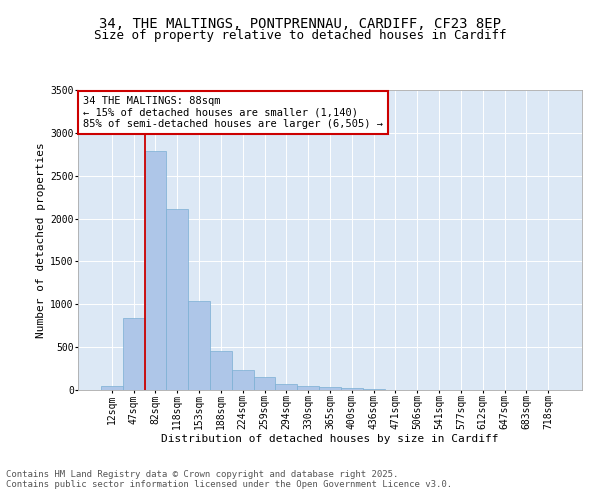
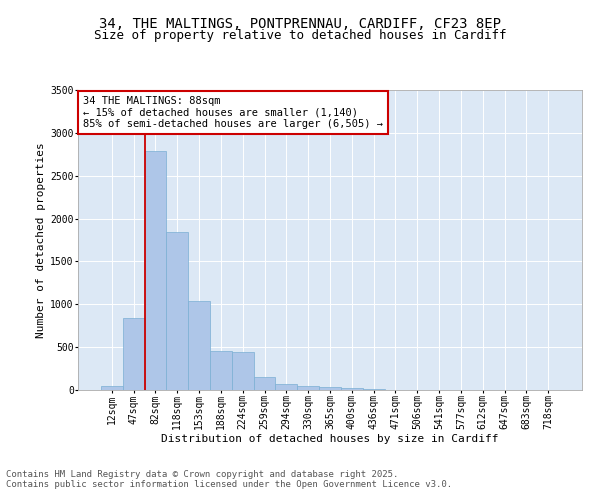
118sqm: 2110 -> 1840
224sqm: 240 -> 440
